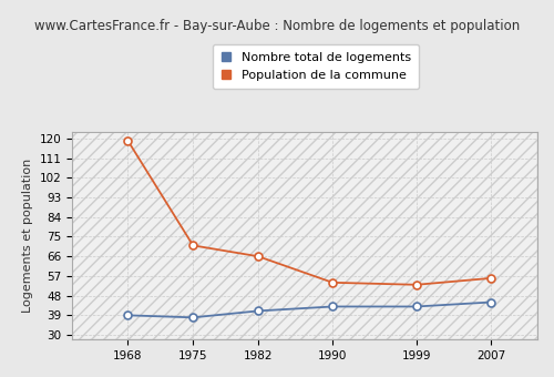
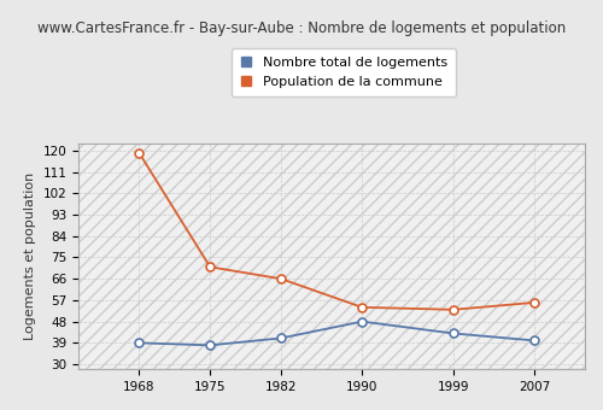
Nombre total de logements/1990: 43 -> 48
Nombre total de logements/2007: 45 -> 40
